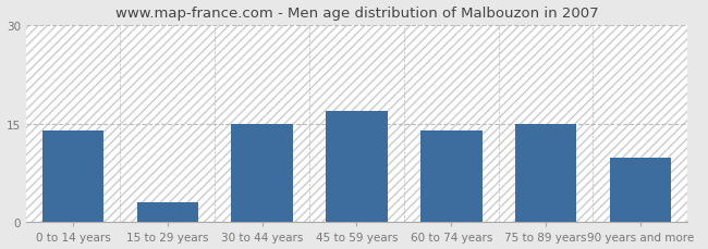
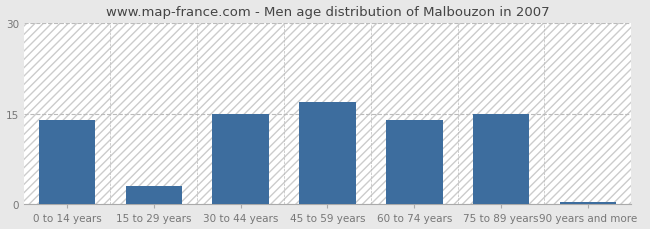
90 years and more: 9.8 -> 0.4
